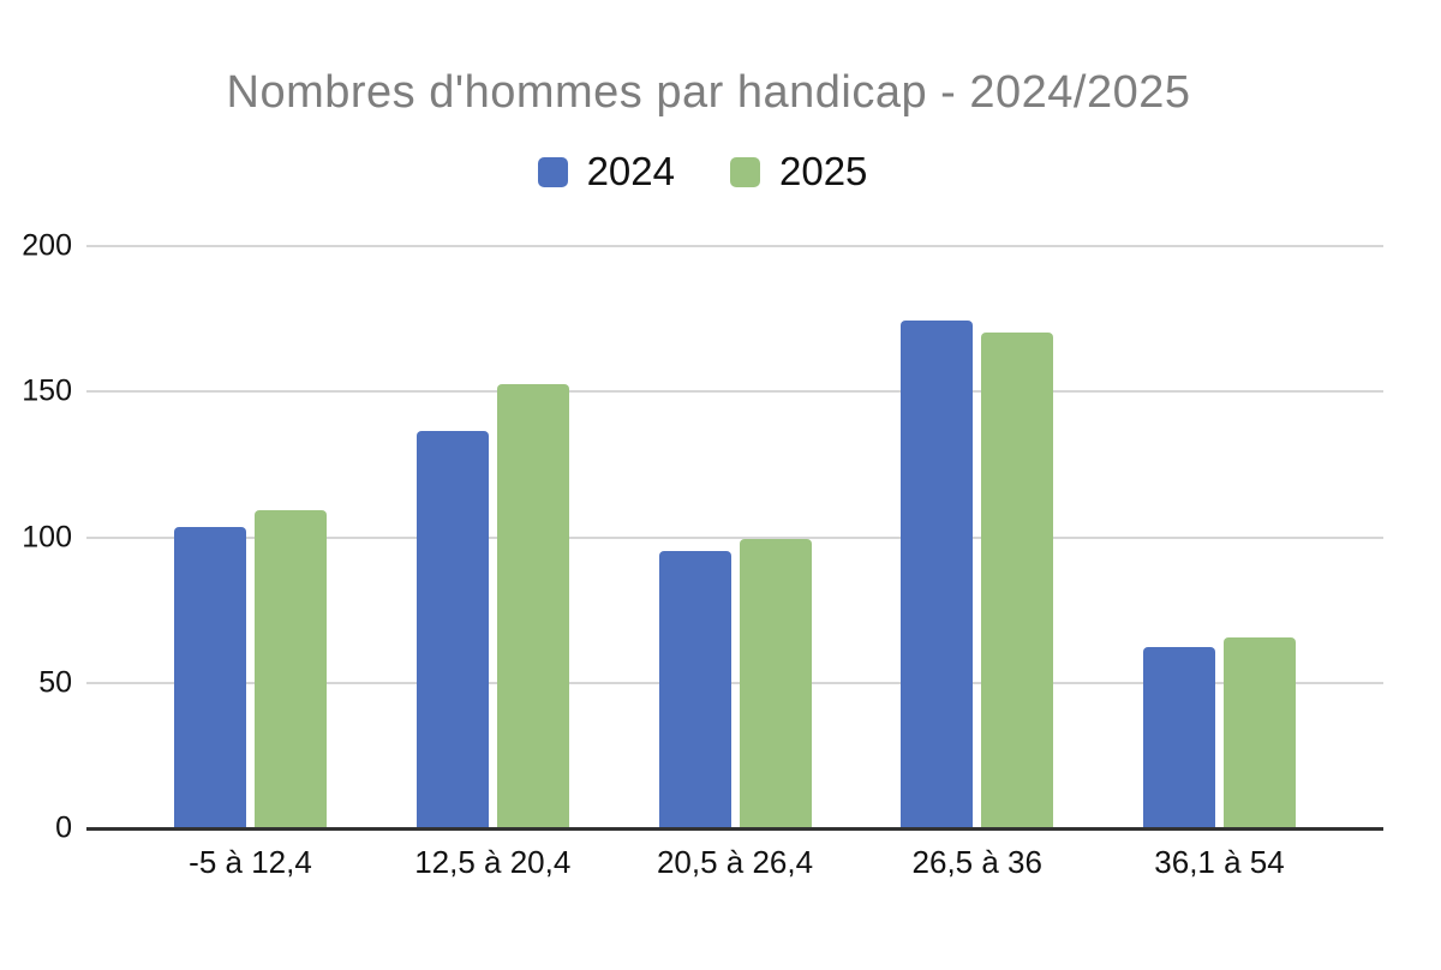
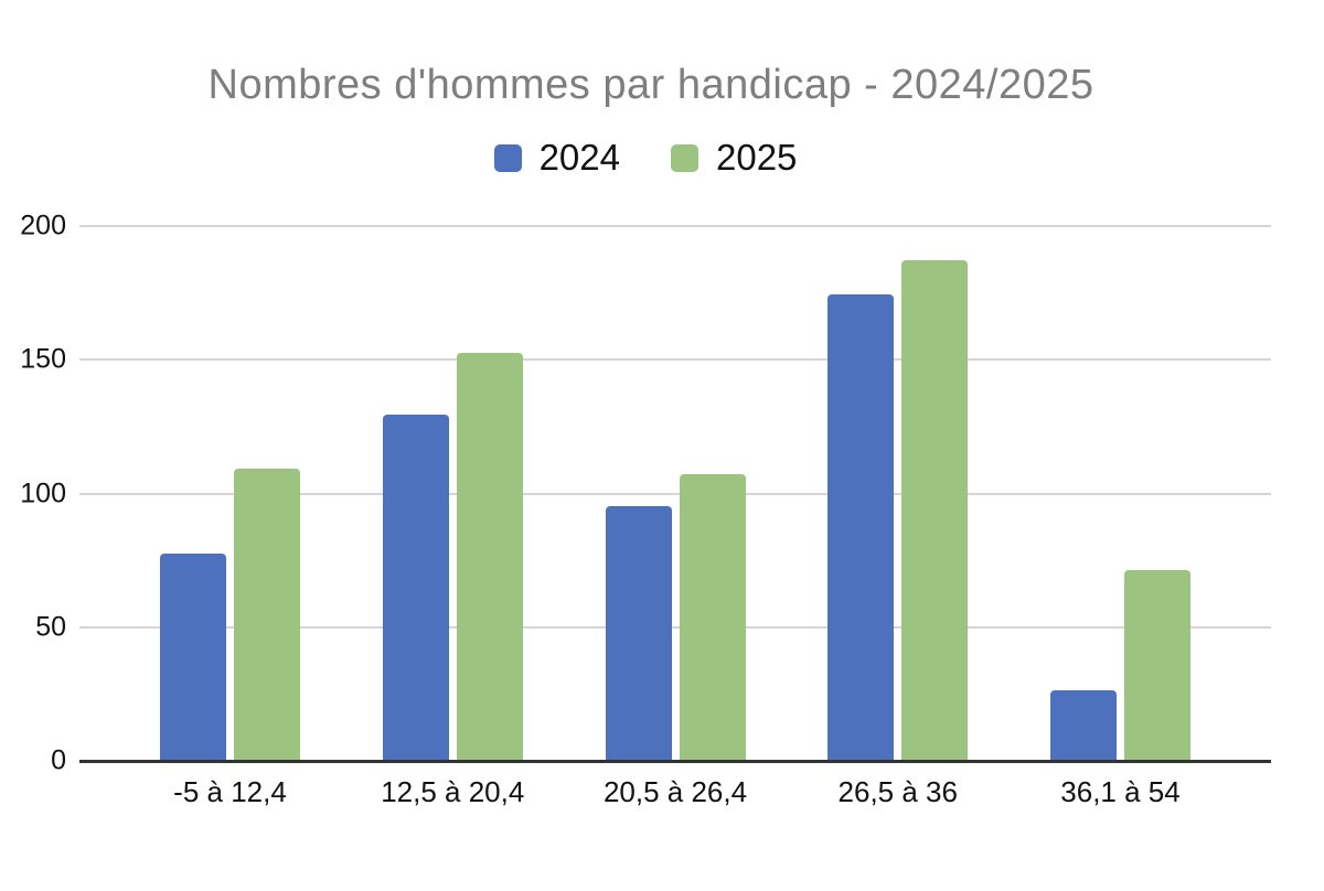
2024/-5 à 12,4: 103 -> 77
2024/12,5 à 20,4: 136 -> 129
2025/20,5 à 26,4: 99 -> 107
2025/26,5 à 36: 170 -> 187
2024/36,1 à 54: 62 -> 26
2025/36,1 à 54: 65 -> 71
